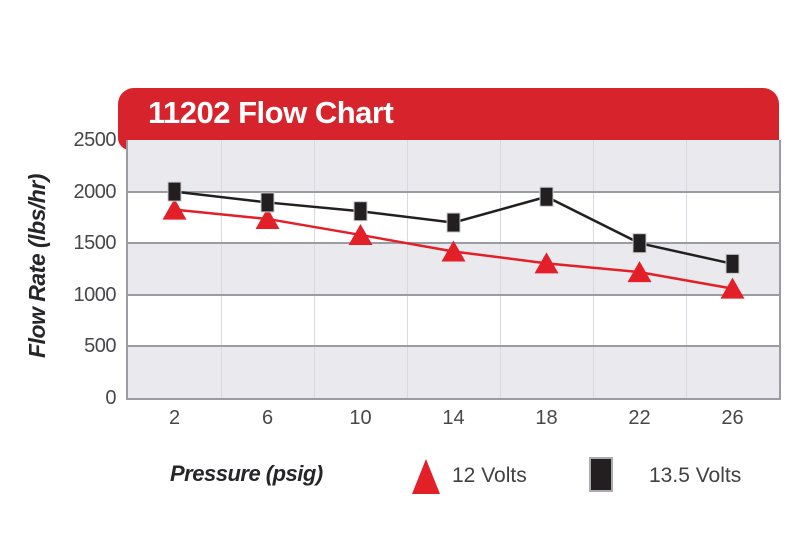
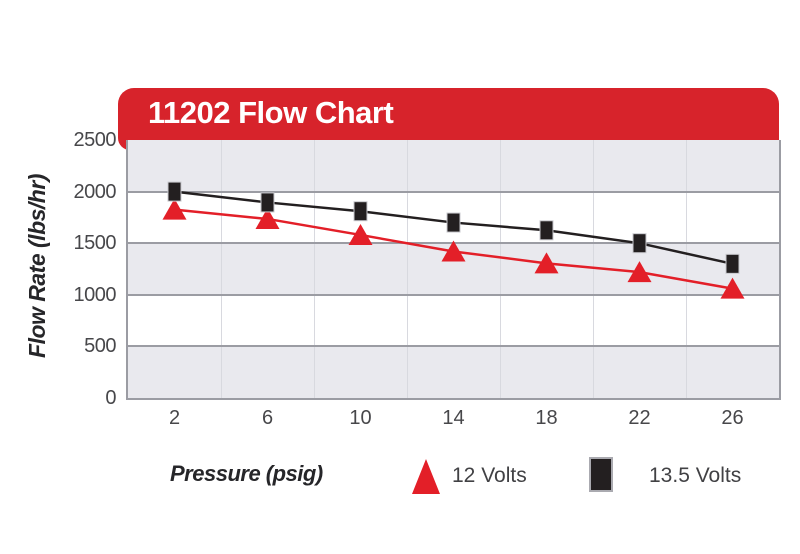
13.5 Volts/18: 1950 -> 1620
